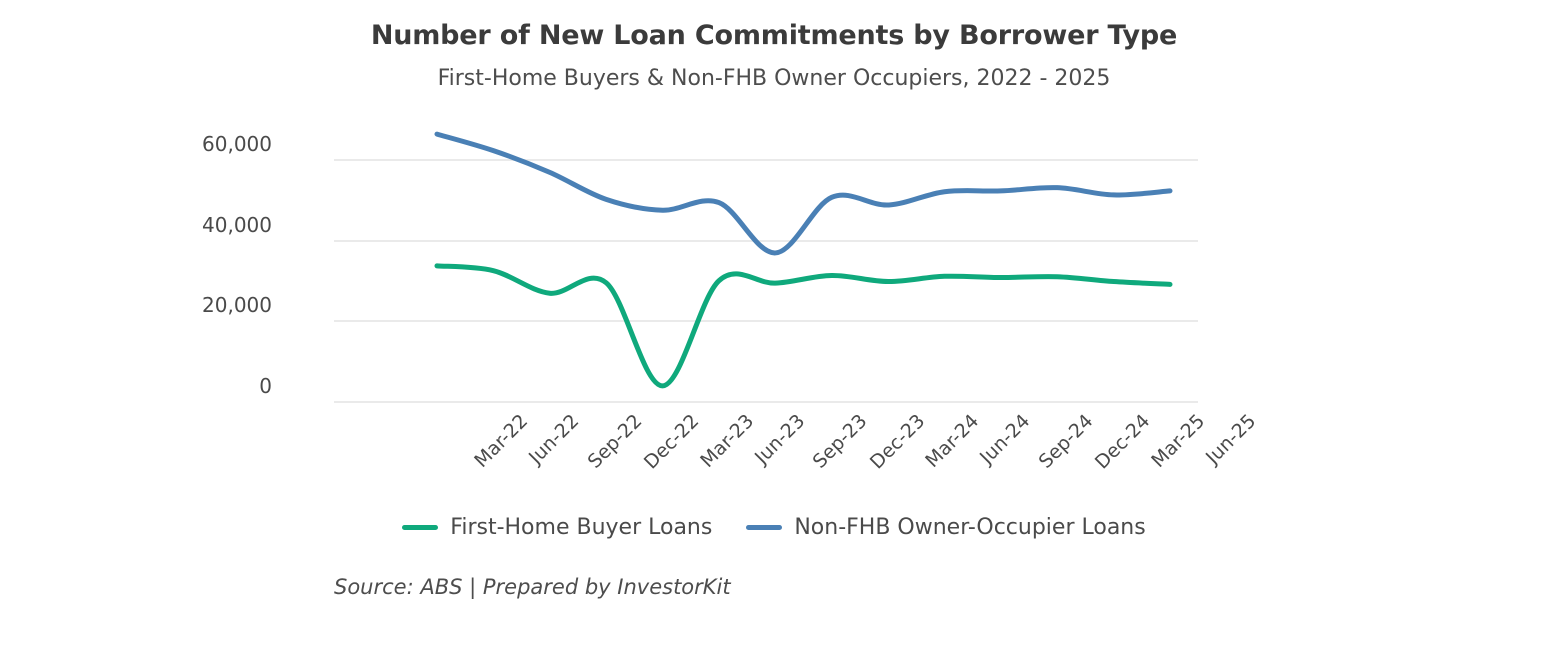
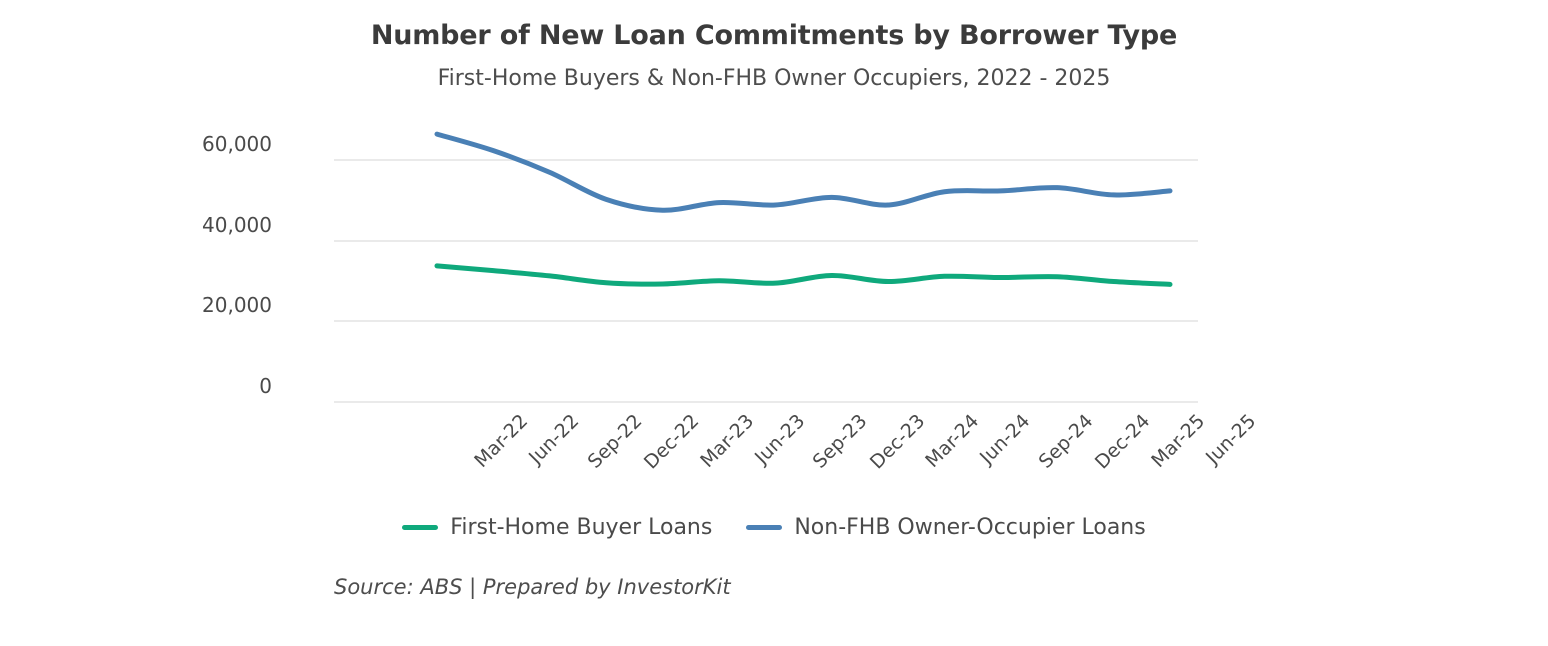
First-Home Buyer Loans/Sep-22: 27000 -> 31000
First-Home Buyer Loans/Mar-23: 4000 -> 29000
Non-FHB Owner-Occupier Loans/Sep-23: 37000 -> 49000
